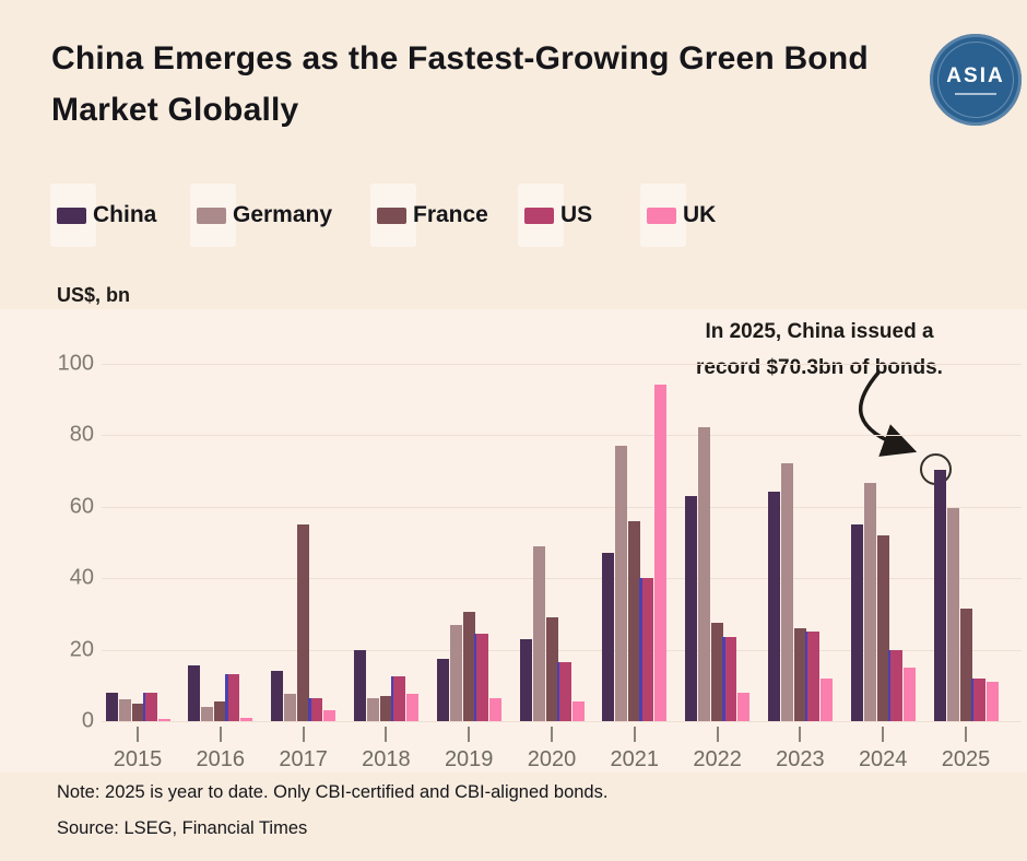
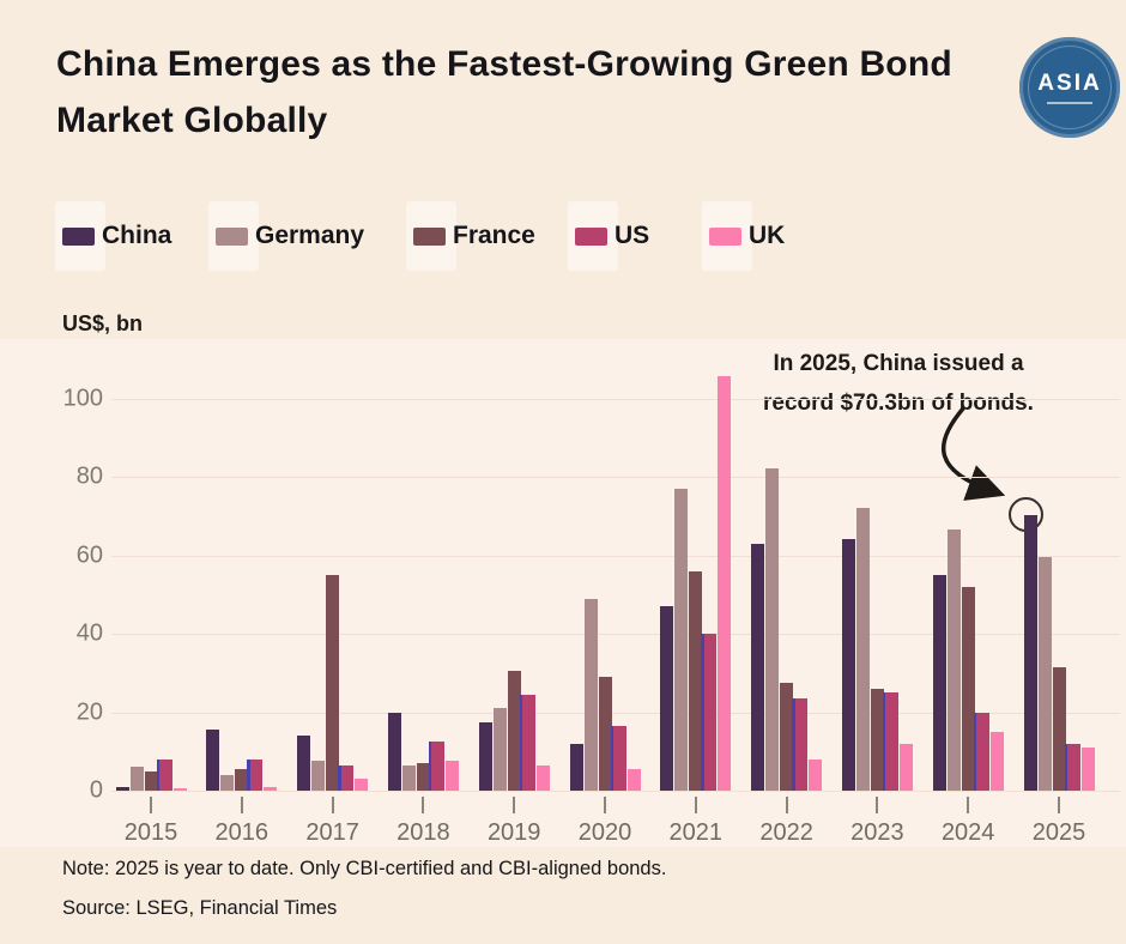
China/2015: 8 -> 1
US/2016: 13 -> 8
Germany/2019: 27 -> 21
China/2020: 23 -> 12
UK/2021: 94 -> 106
